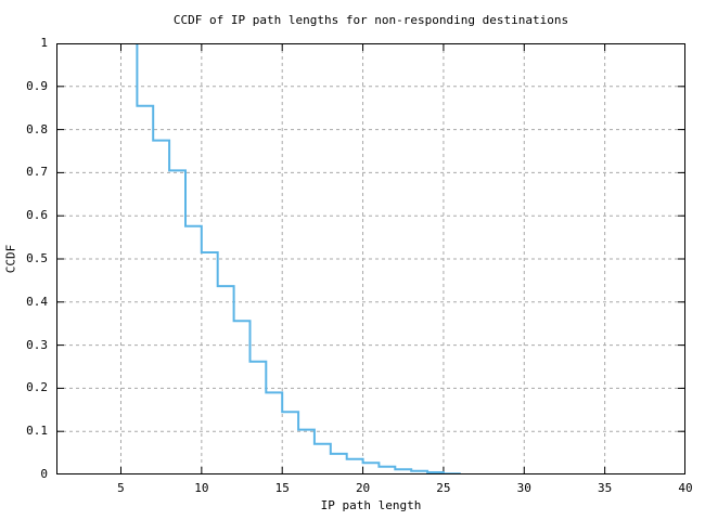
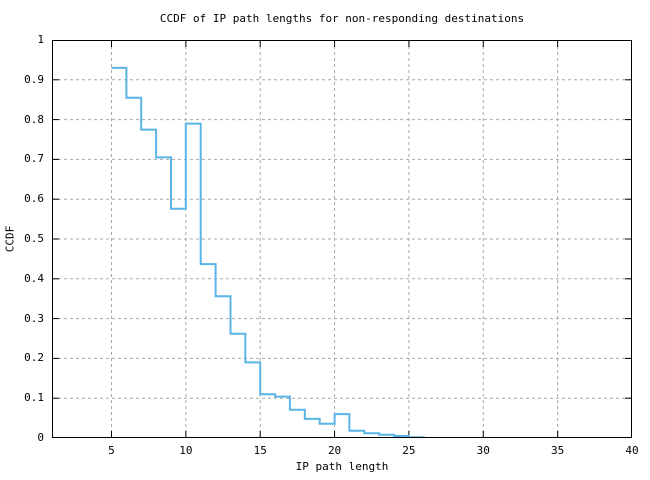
5: 1.00 -> 0.93
10: 0.52 -> 0.79
15: 0.14 -> 0.11
20: 0.03 -> 0.06
